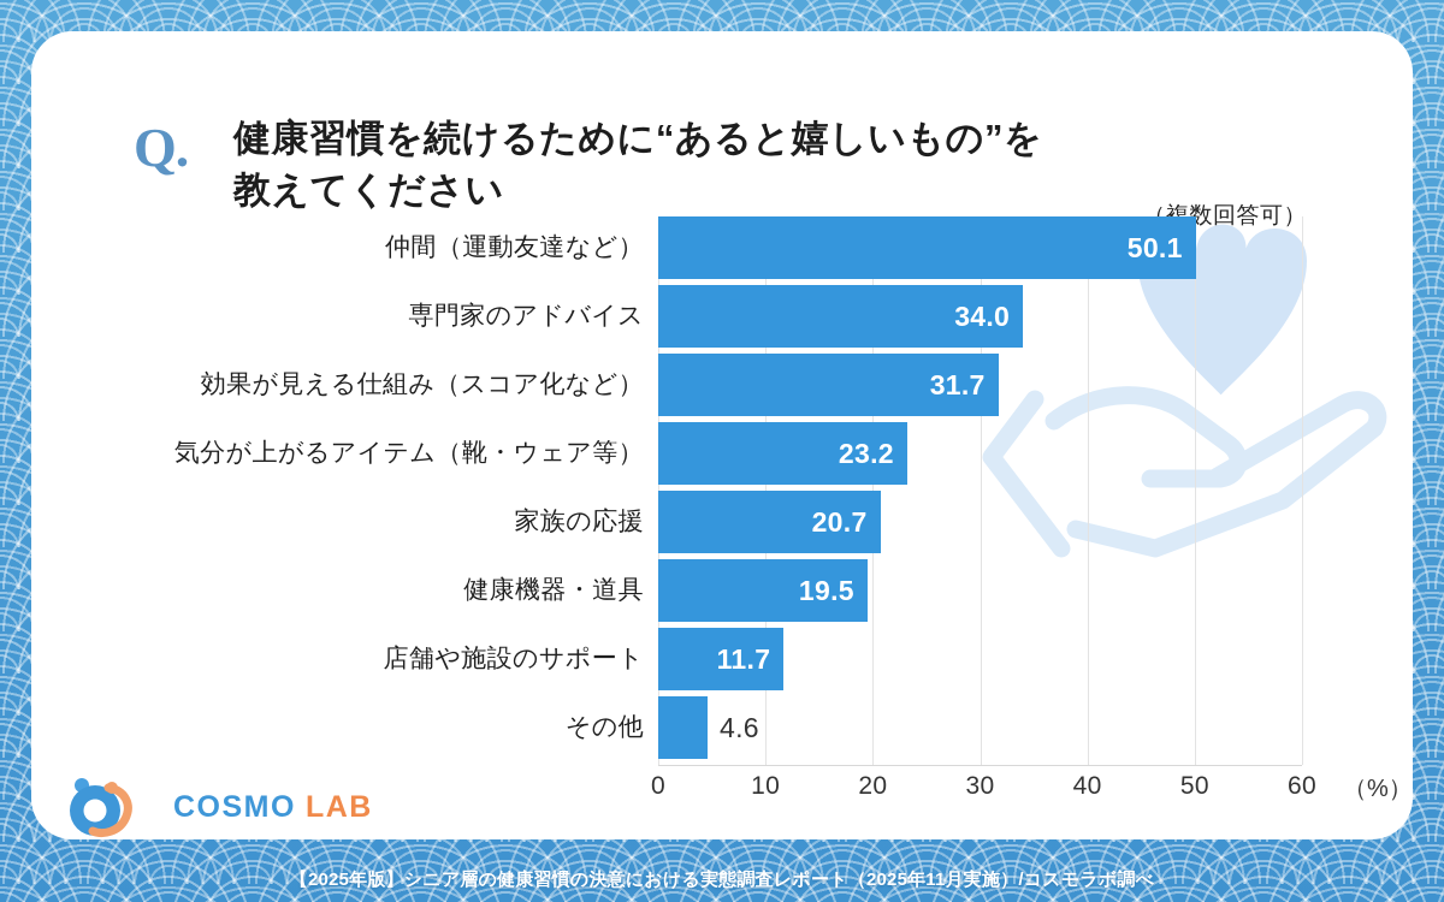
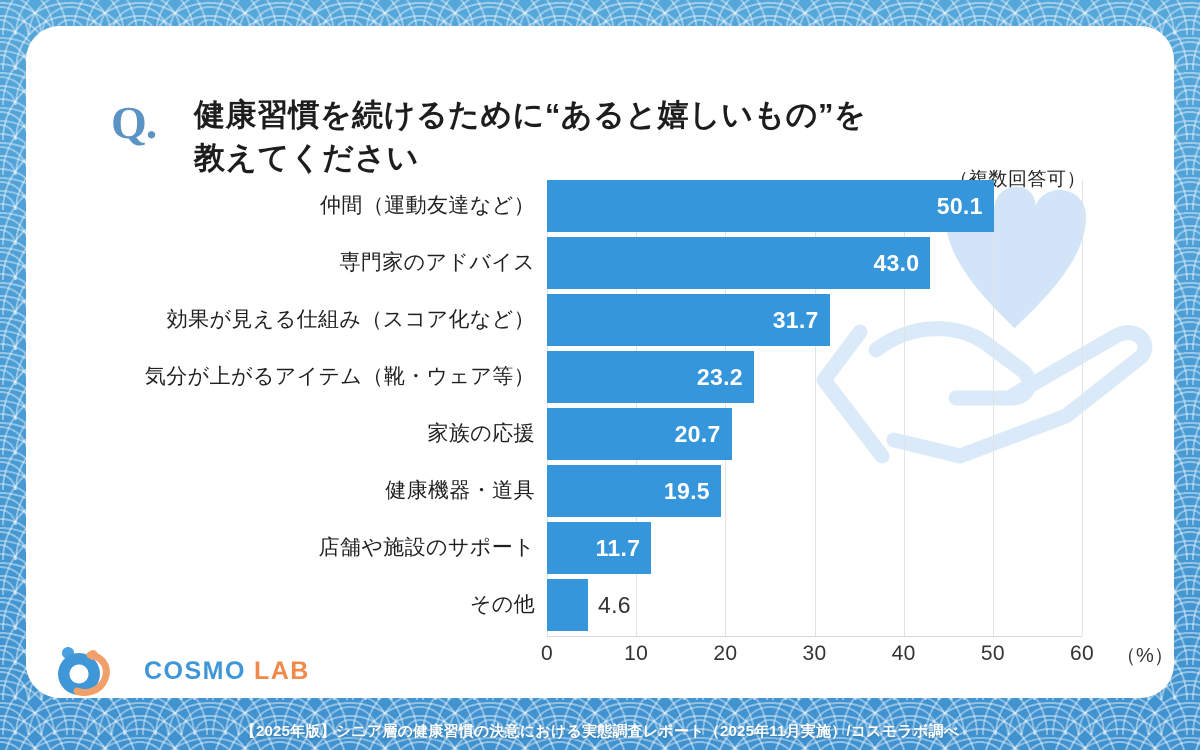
専門家のアドバイス: 34.0 -> 43.0
